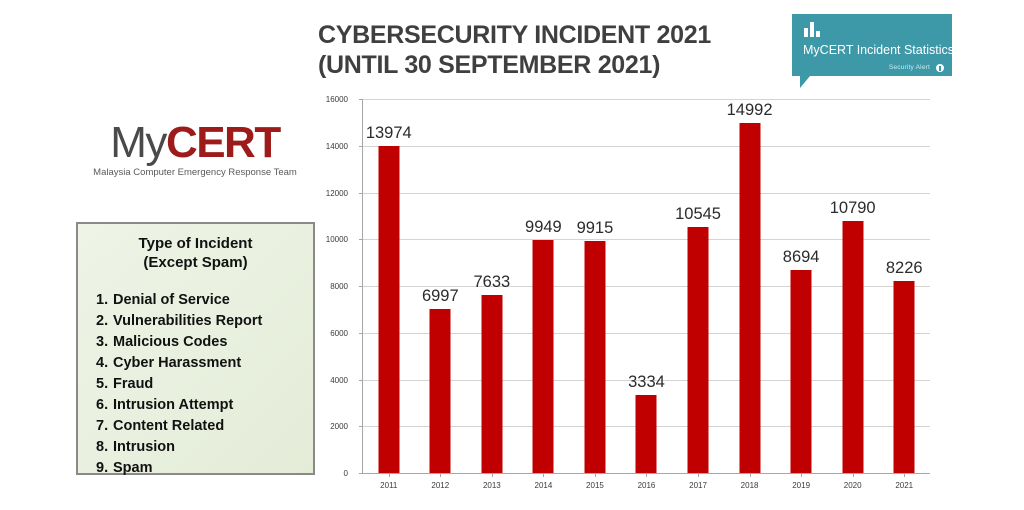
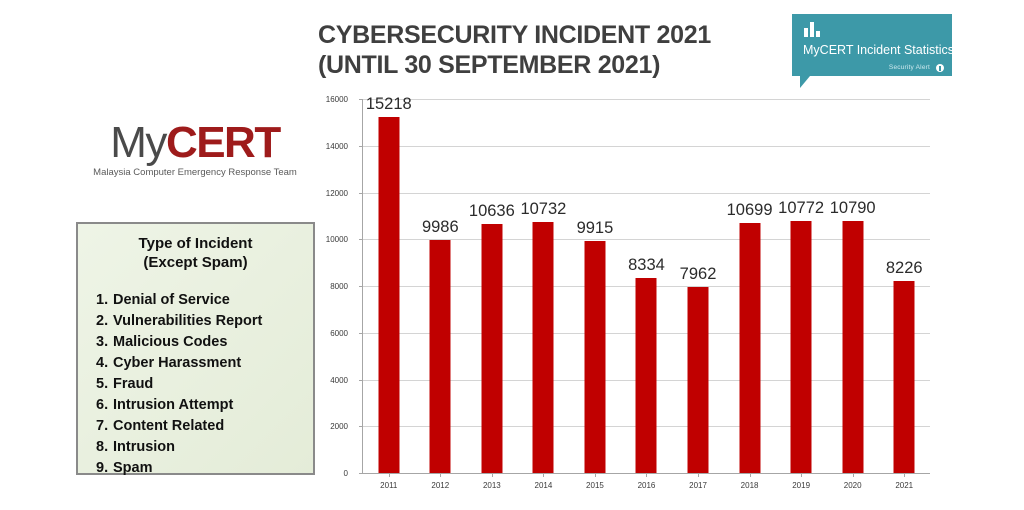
2011: 13974 -> 15218
2012: 6997 -> 9986
2013: 7633 -> 10636
2014: 9949 -> 10732
2016: 3334 -> 8334
2017: 10545 -> 7962
2018: 14992 -> 10699
2019: 8694 -> 10772
